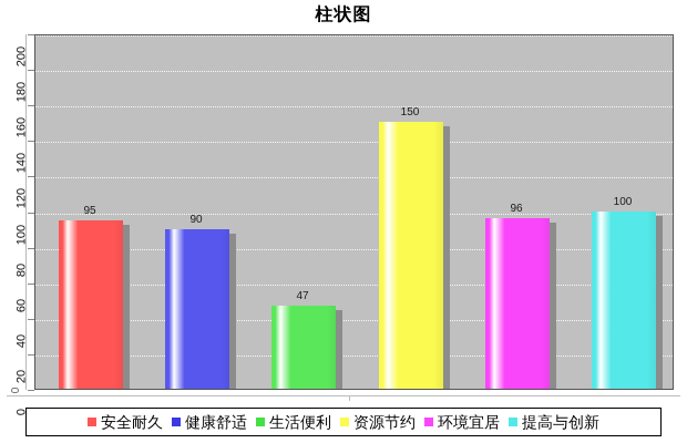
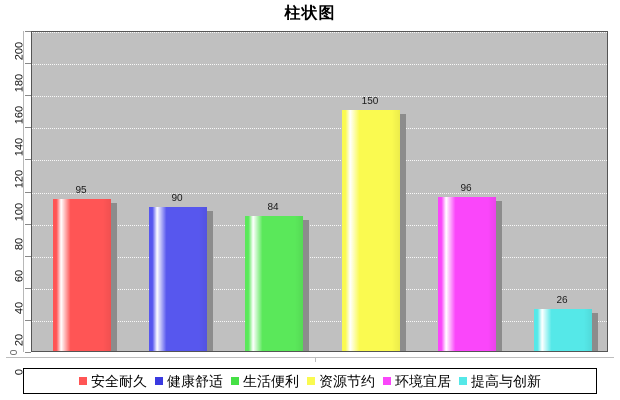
生活便利: 47 -> 84
提高与创新: 100 -> 26
